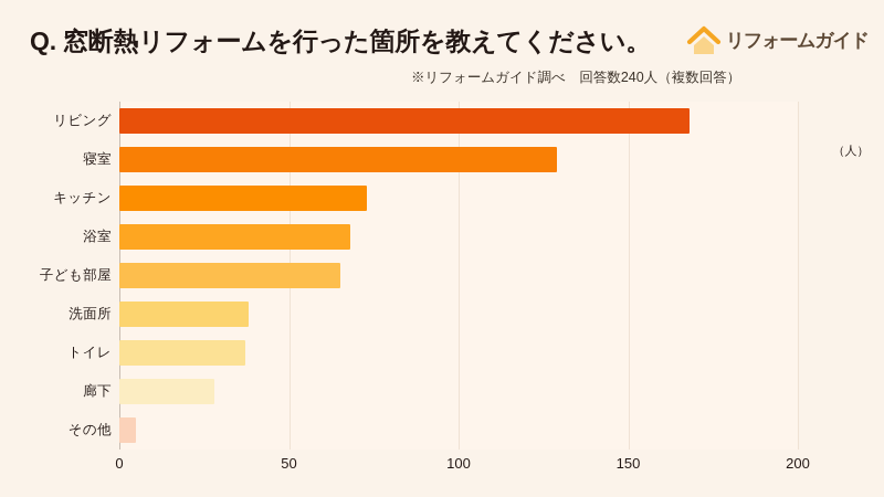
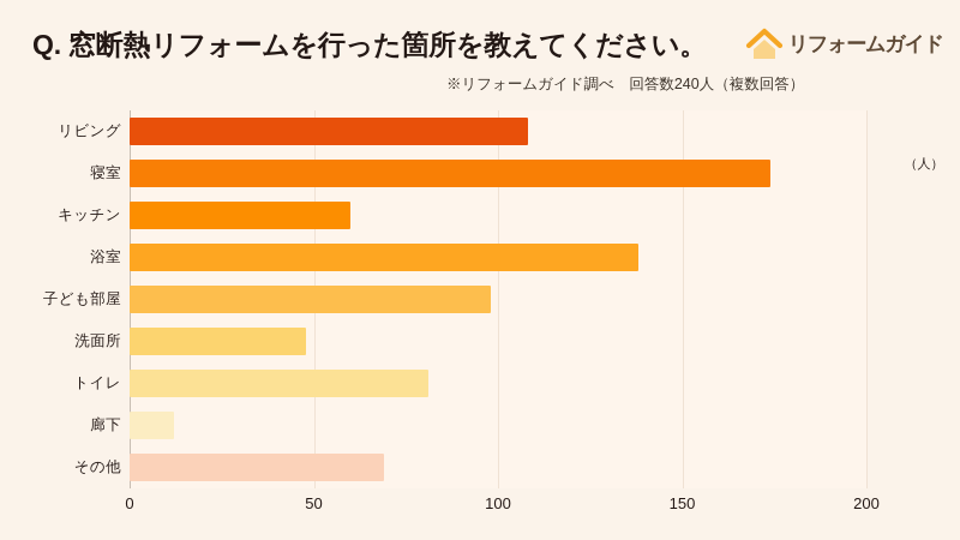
リビング: 168 -> 108
寝室: 129 -> 174
キッチン: 73 -> 60
浴室: 68 -> 138
子ども部屋: 65 -> 98
洗面所: 38 -> 48
トイレ: 37 -> 81
廊下: 28 -> 12
その他: 5 -> 69
